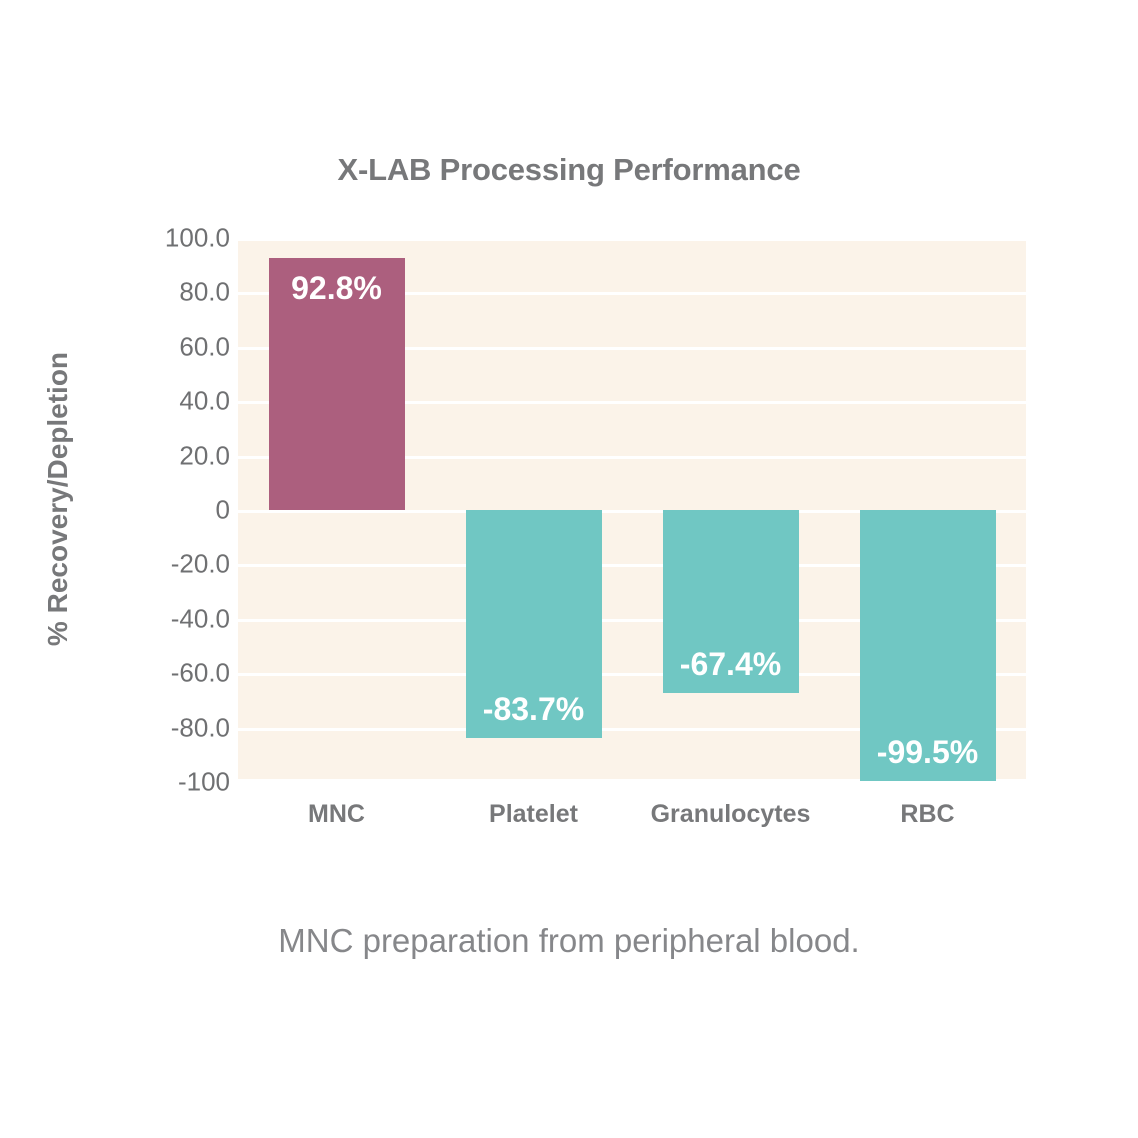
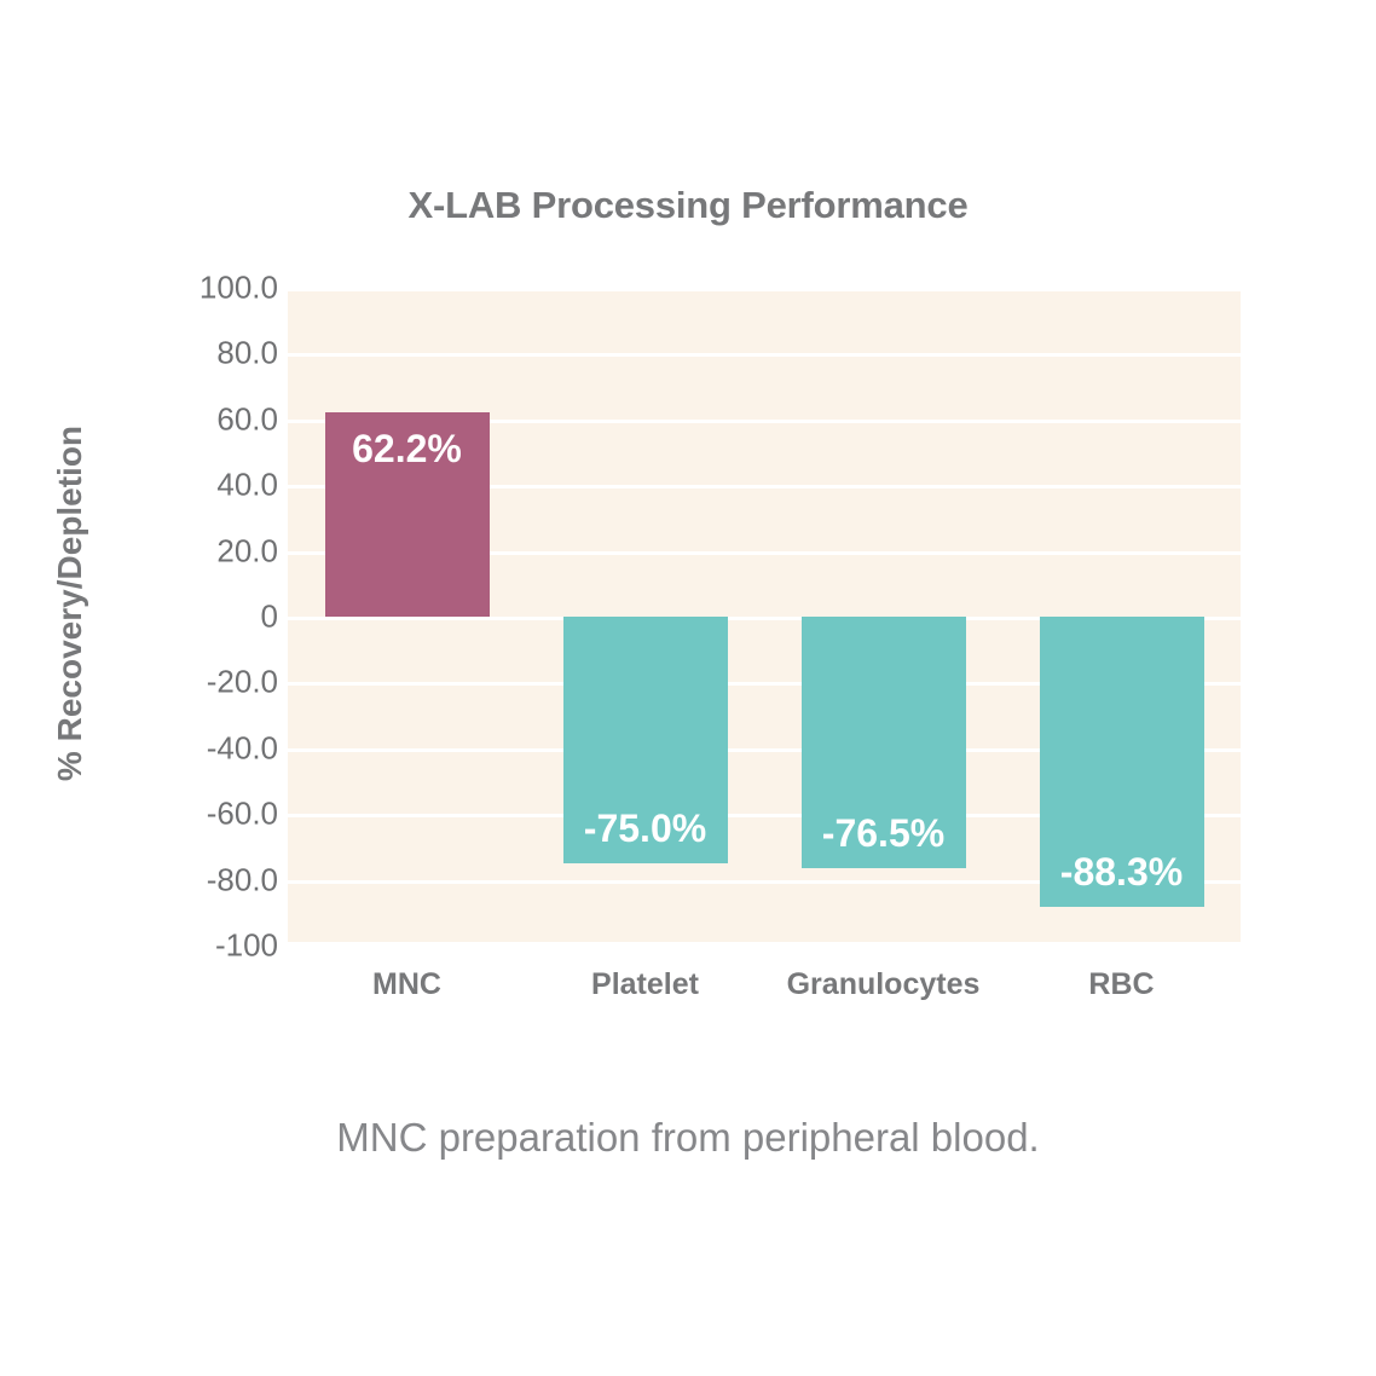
MNC: 92.8% -> 62.2%
Platelet: -83.7% -> -75.0%
Granulocytes: -67.4% -> -76.5%
RBC: -99.5% -> -88.3%
